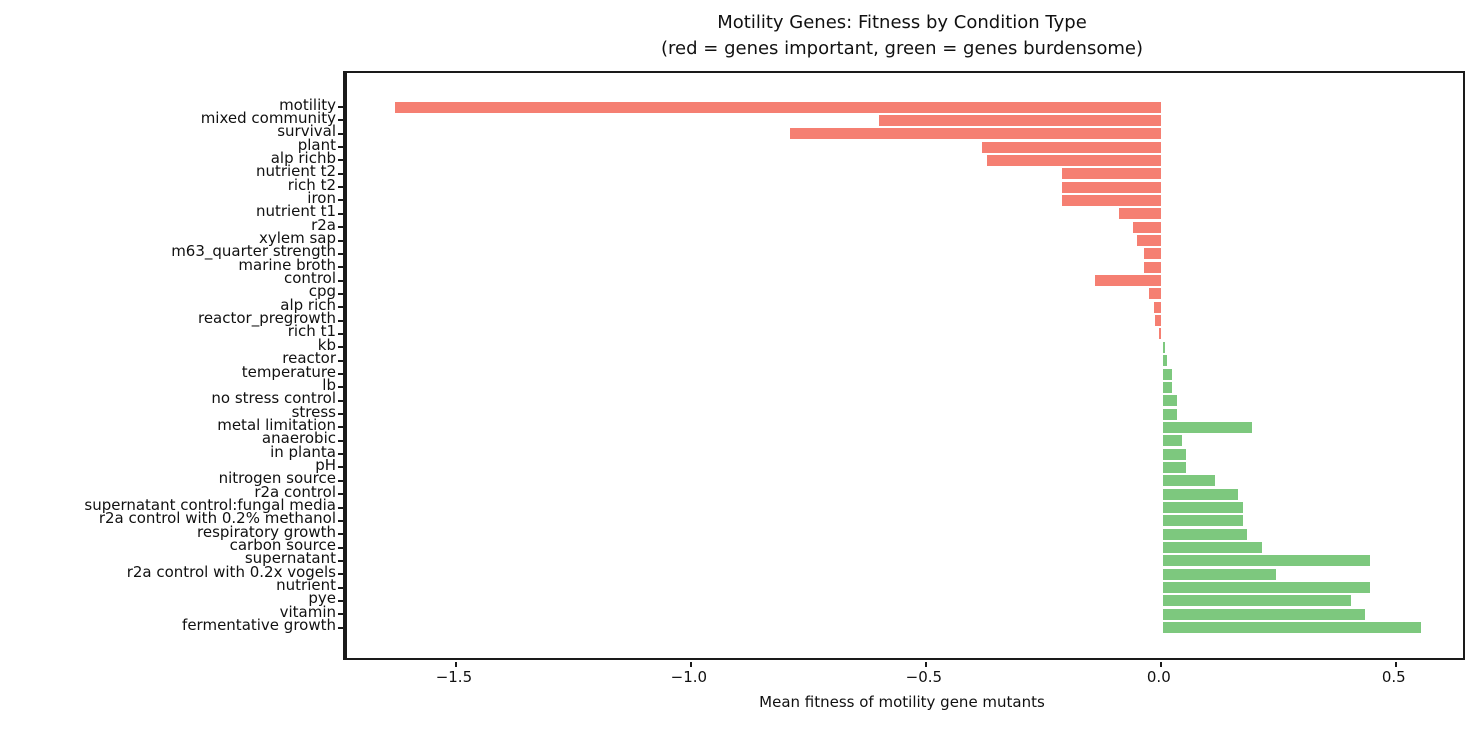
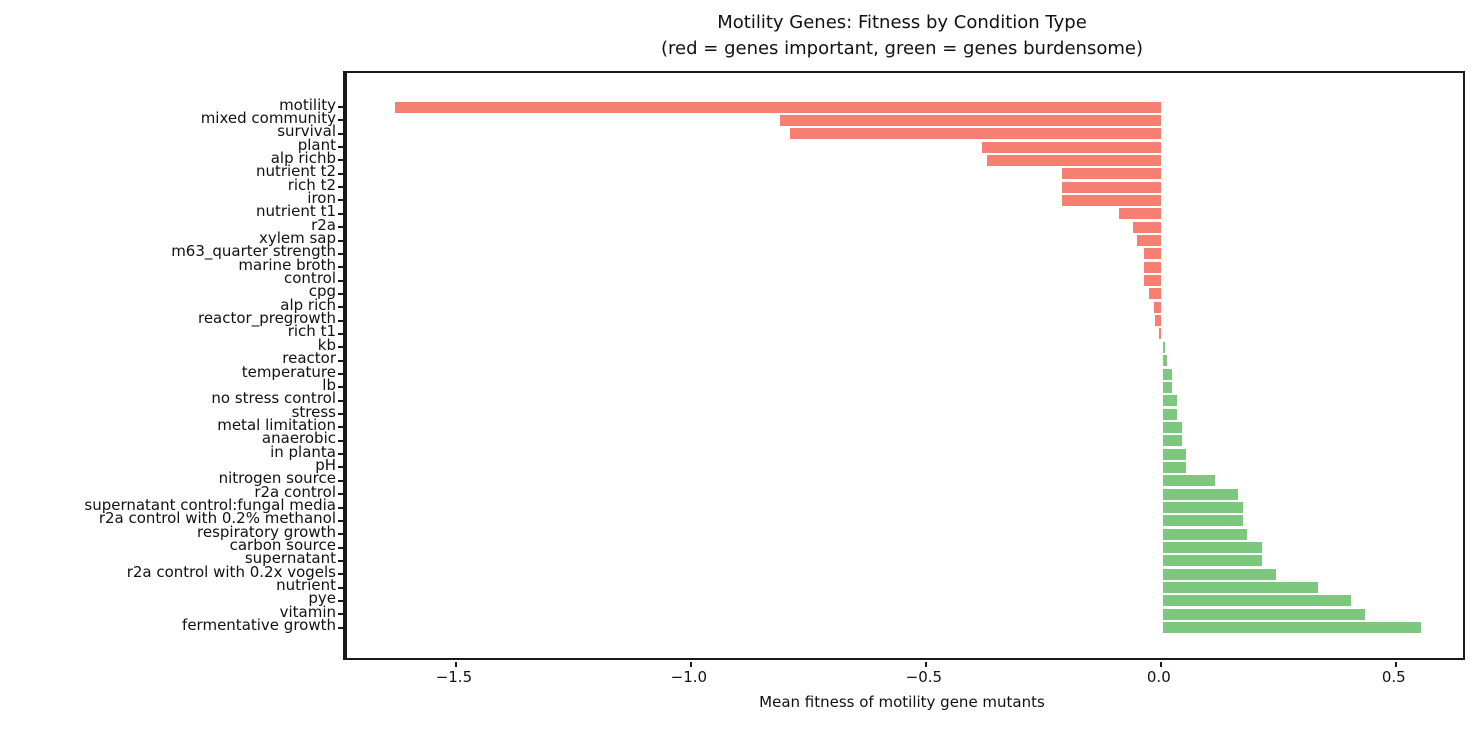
mixed community: -0.60 -> -0.81
control: -0.14 -> -0.04
metal limitation: 0.19 -> 0.04
supernatant: 0.44 -> 0.21
nutrient: 0.44 -> 0.33
